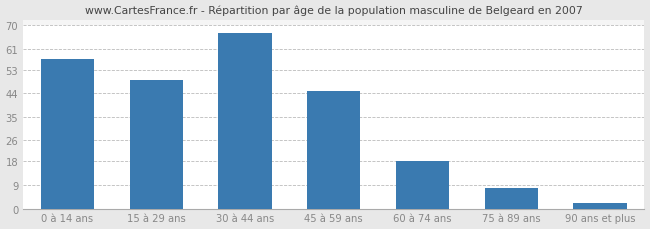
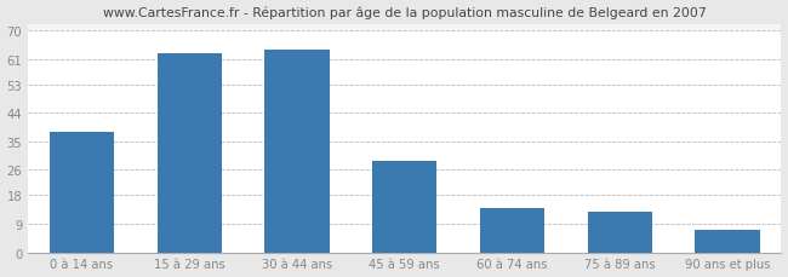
0 à 14 ans: 57 -> 38
15 à 29 ans: 49 -> 63
30 à 44 ans: 67 -> 64
45 à 59 ans: 45 -> 29
60 à 74 ans: 18 -> 14
75 à 89 ans: 8 -> 13
90 ans et plus: 2 -> 7
